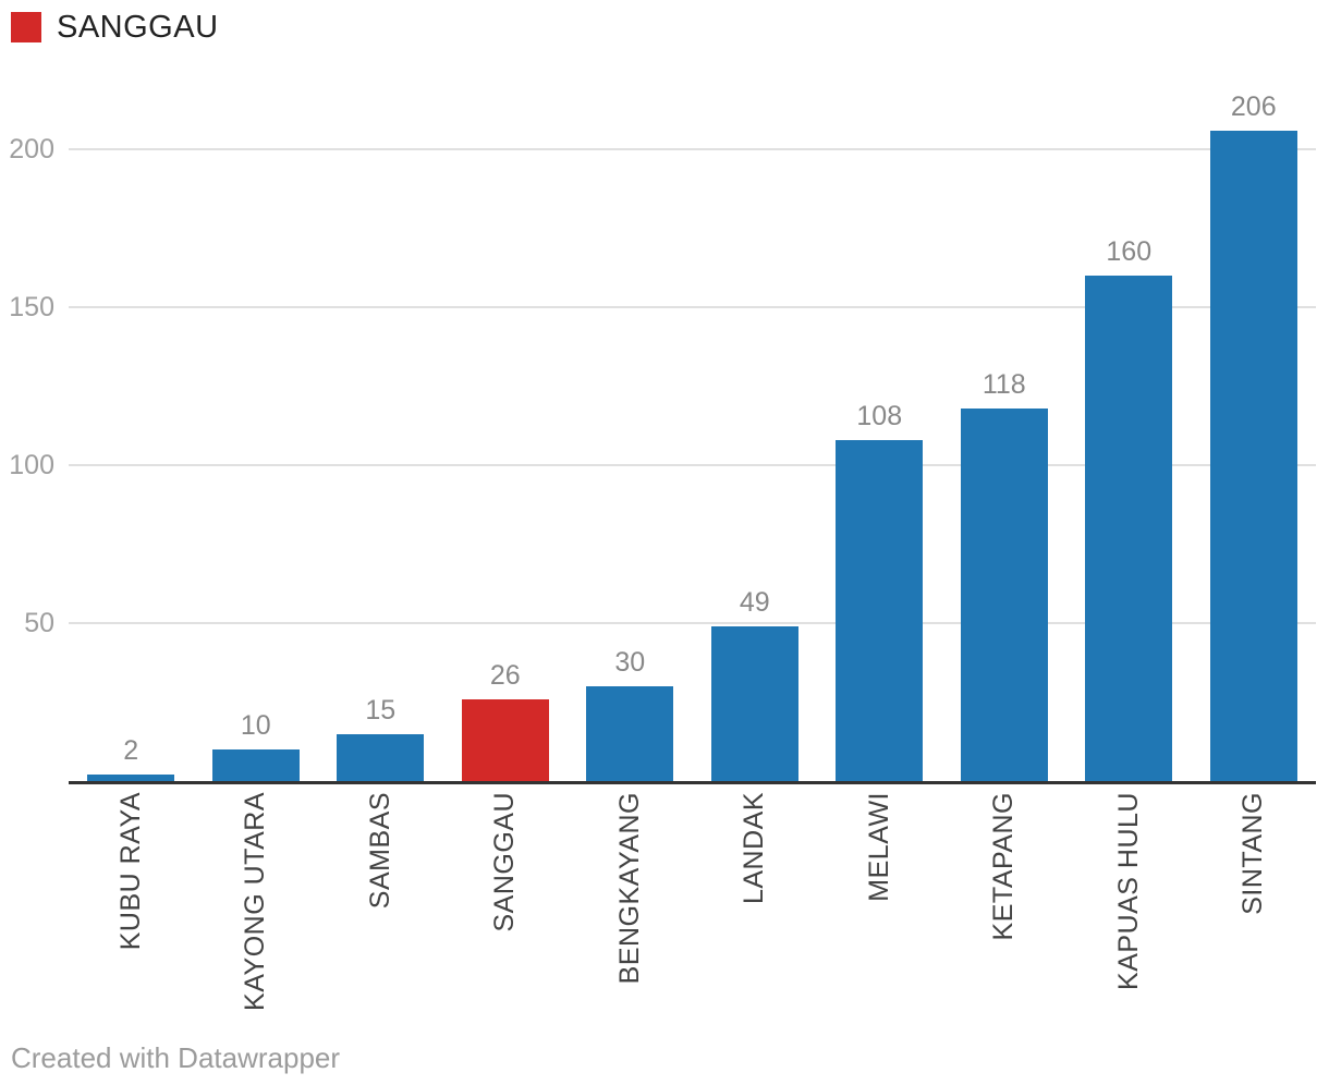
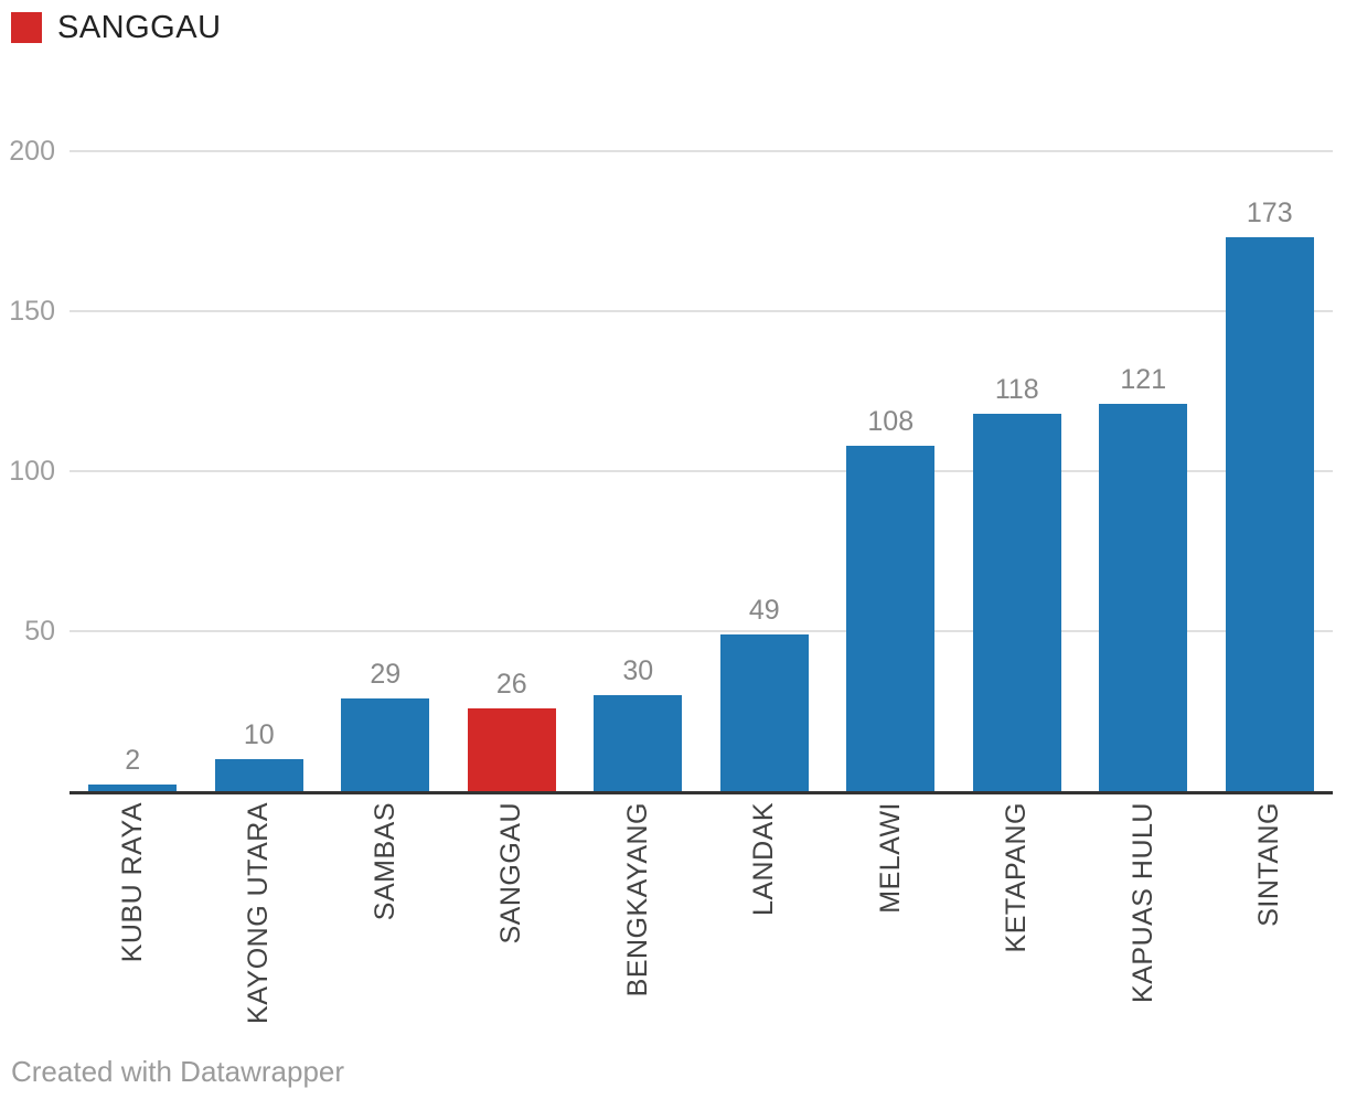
SAMBAS: 15 -> 29
KAPUAS HULU: 160 -> 121
SINTANG: 206 -> 173
